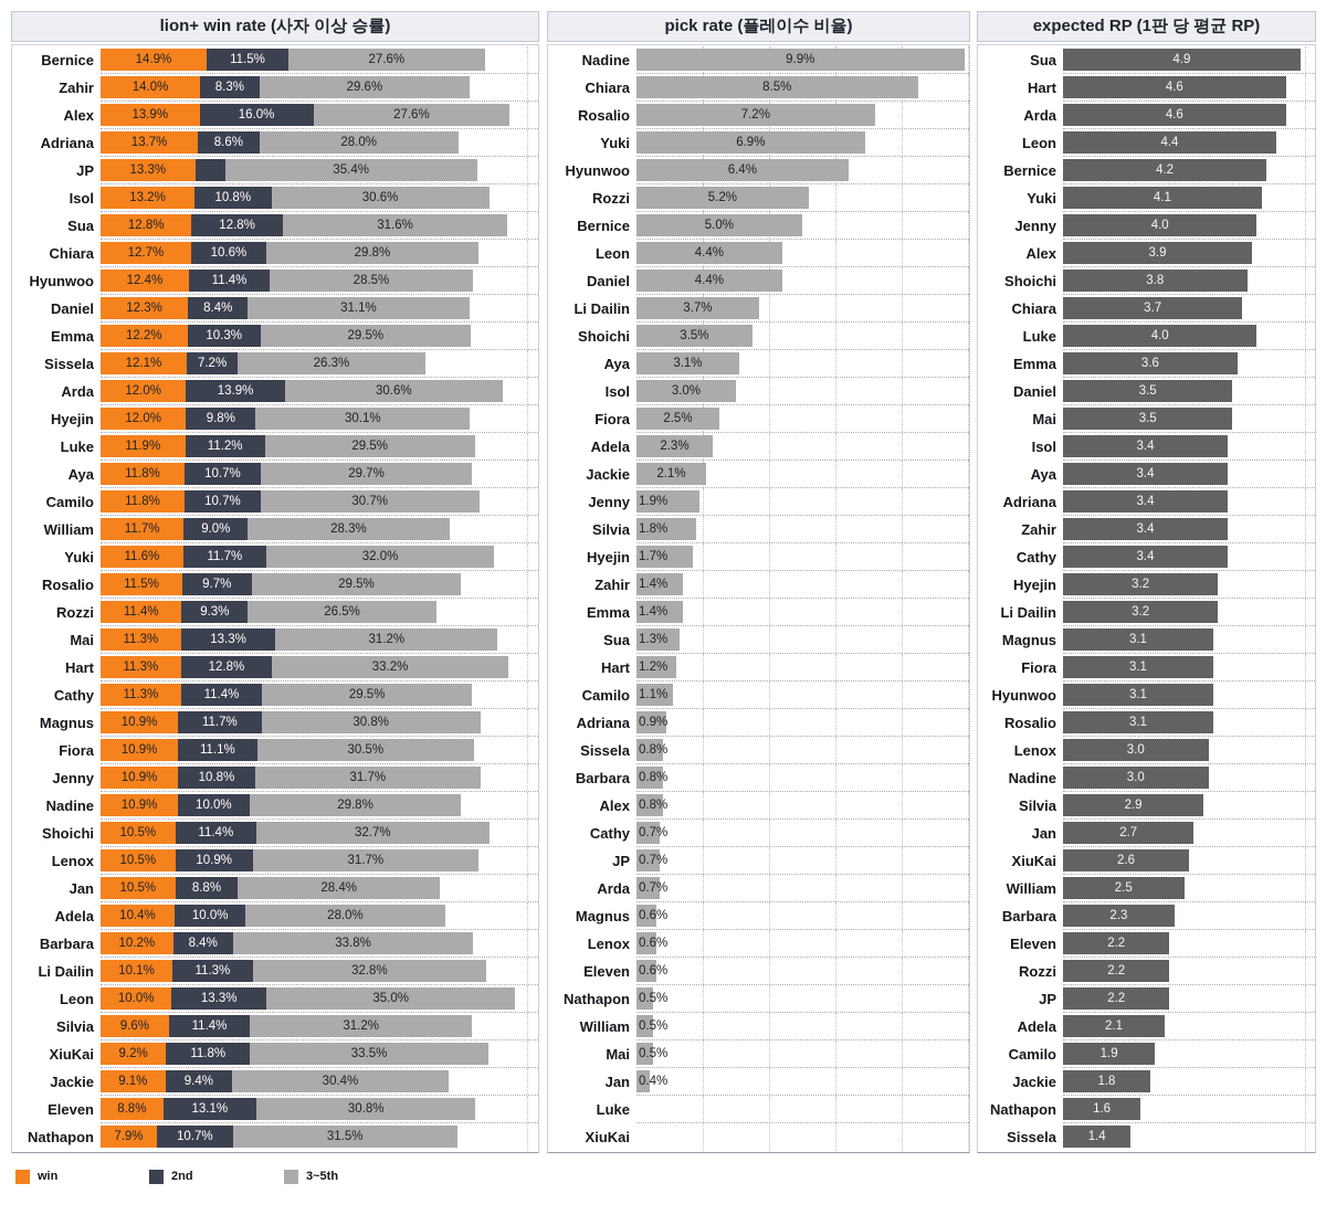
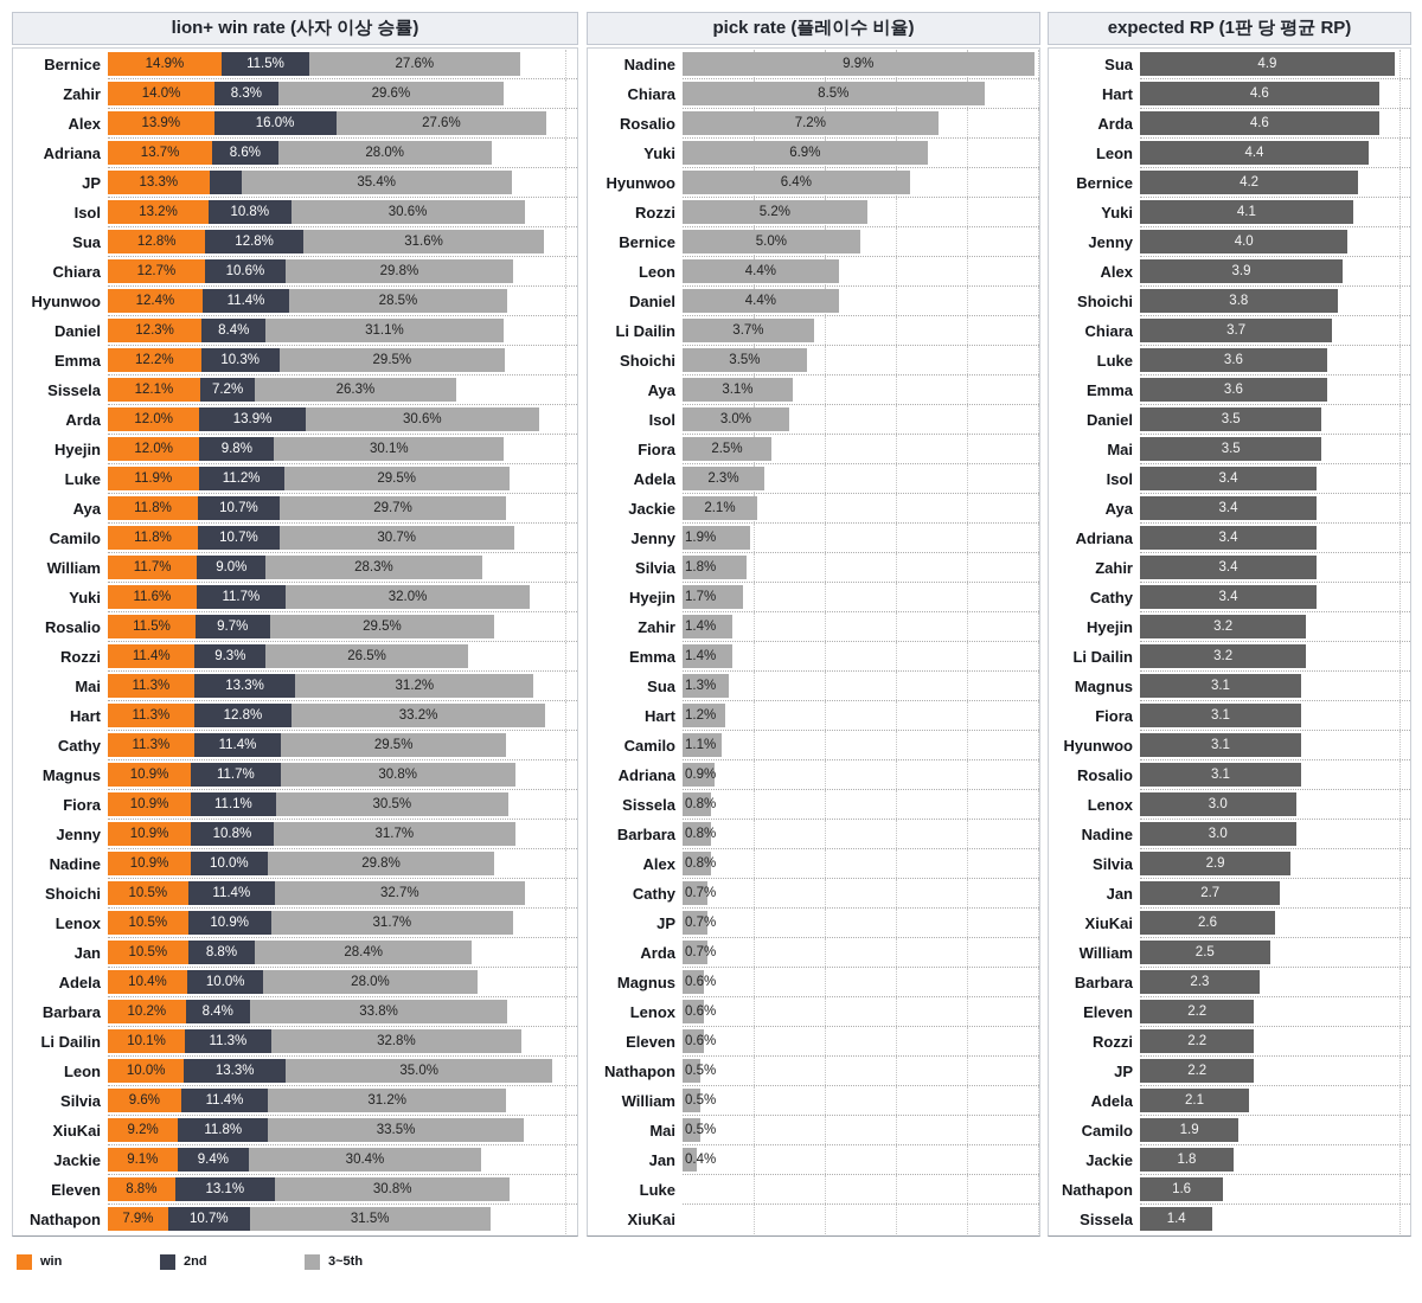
expected RP (1판 당 평균 RP)/Luke: 4.0 -> 3.6
